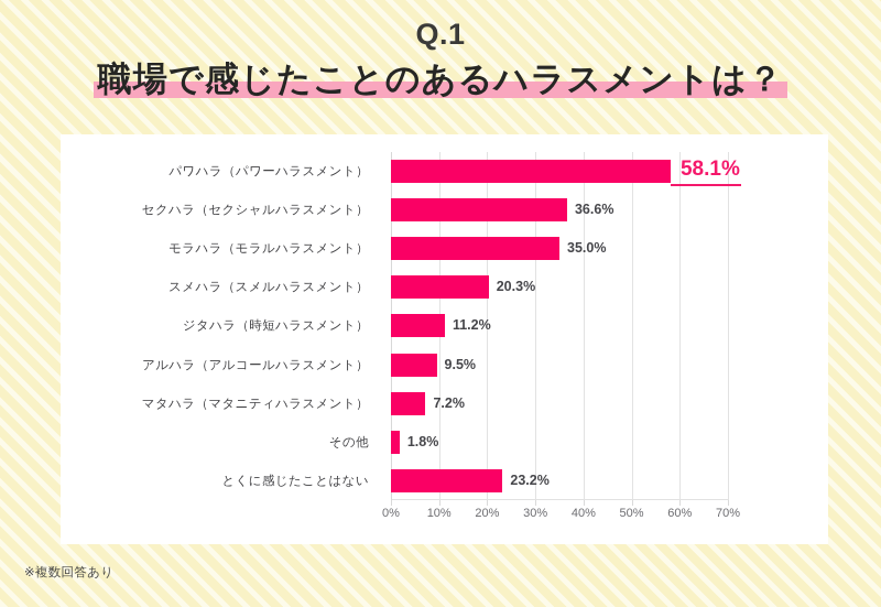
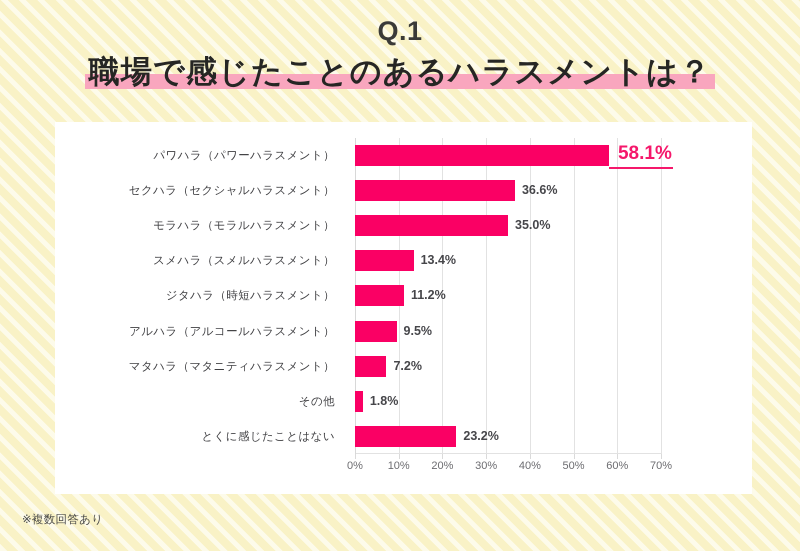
スメハラ（スメルハラスメント）: 20.3% -> 13.4%
